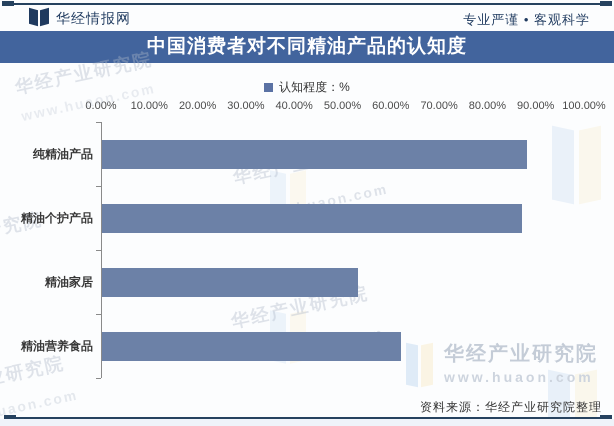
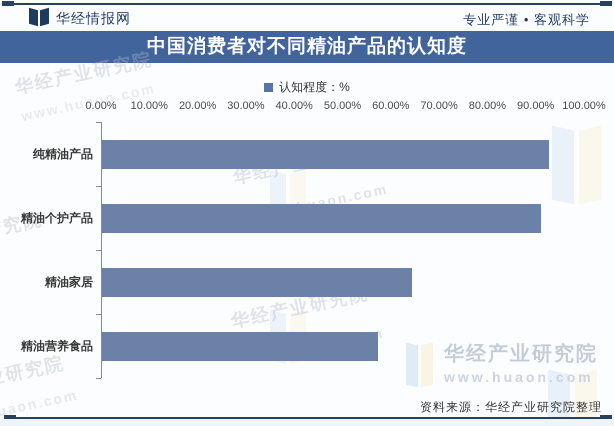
纯精油产品: 88% -> 92%
精油个护产品: 87% -> 91%
精油家居: 53% -> 64%
精油营养食品: 62% -> 57%
